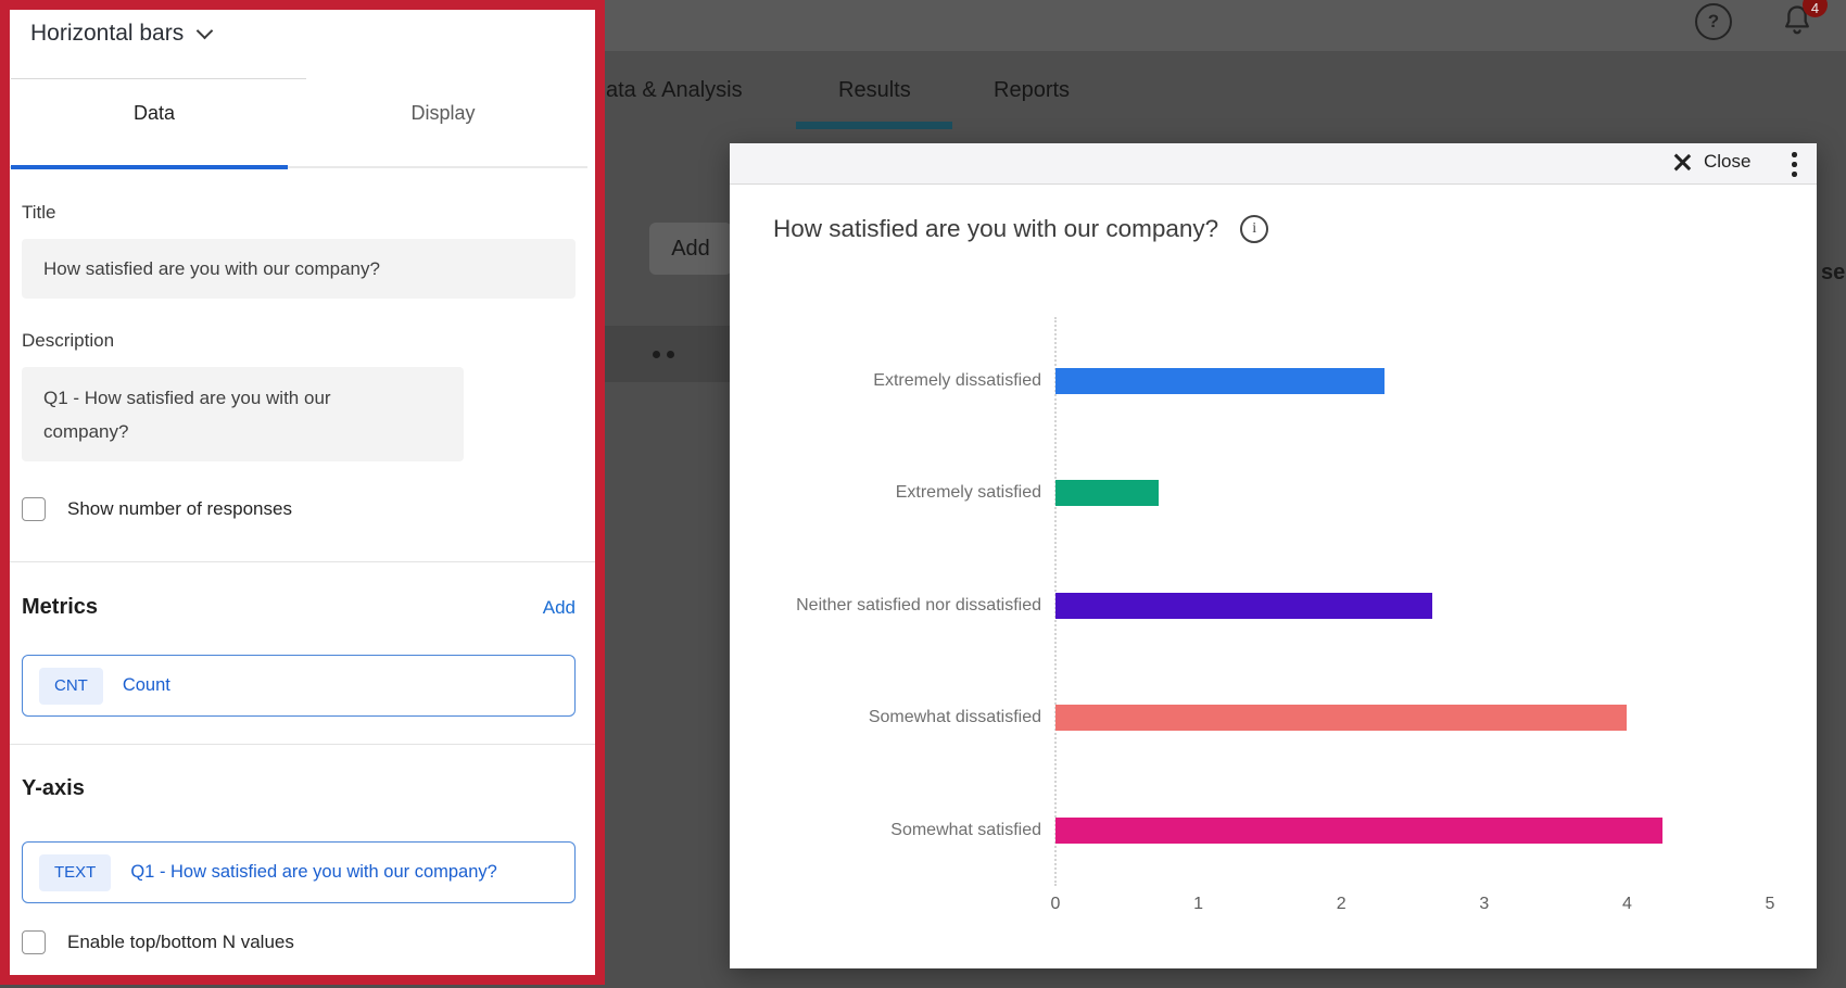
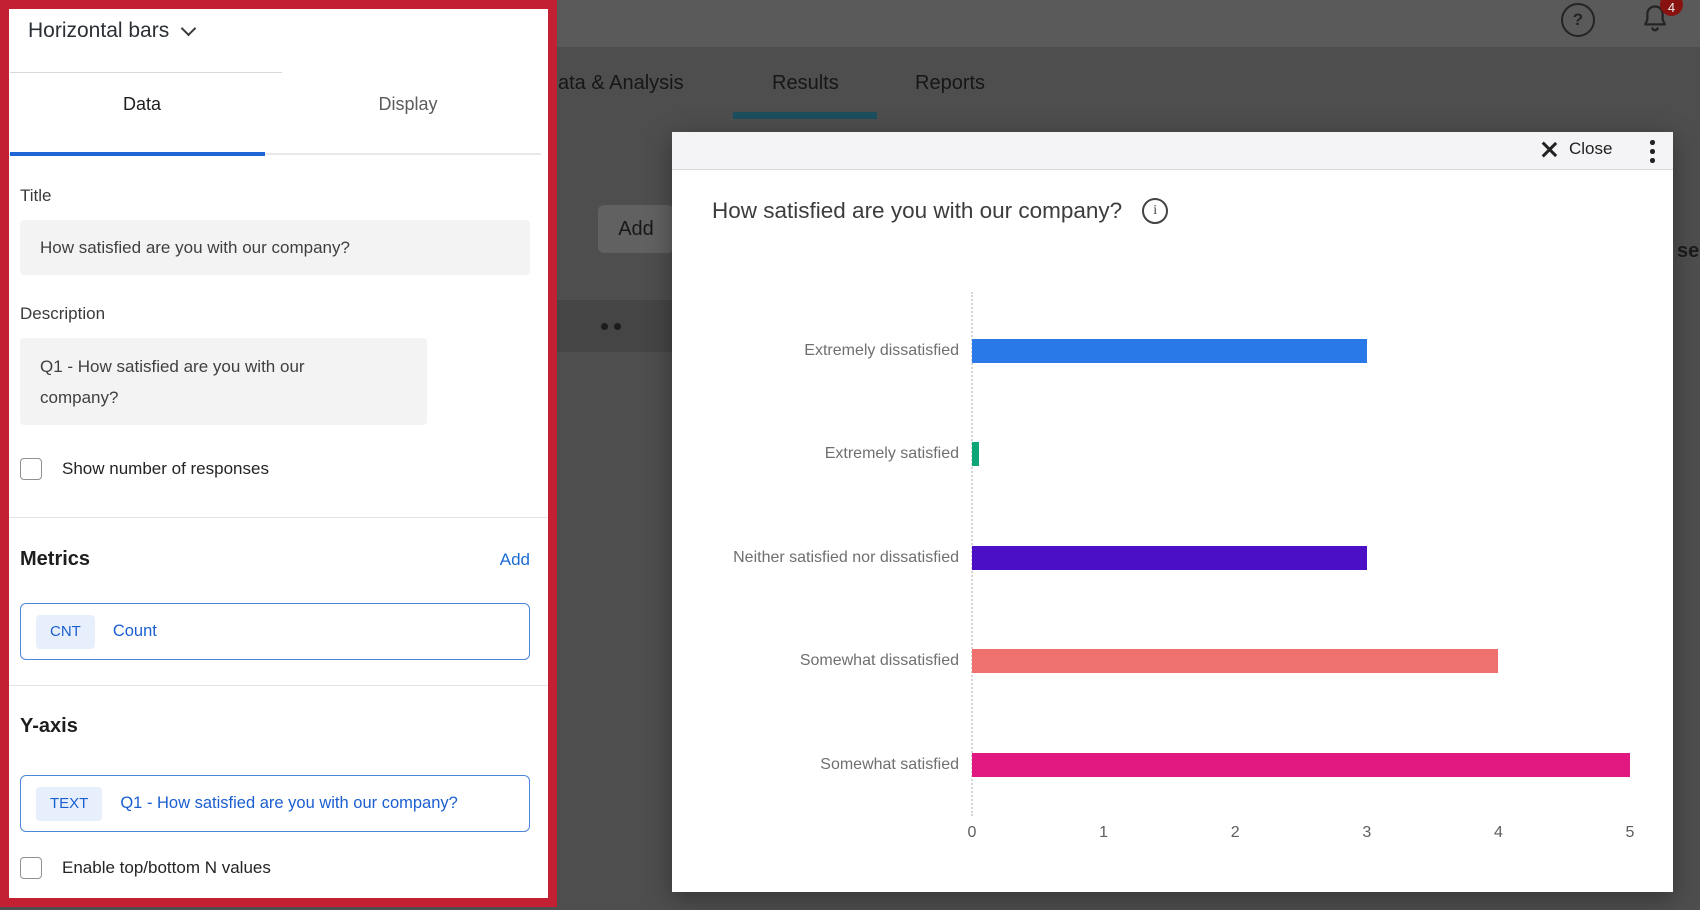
Extremely dissatisfied: 2.30 -> 3.00
Extremely satisfied: 0.72 -> 0.05
Neither satisfied nor dissatisfied: 2.64 -> 3.00
Somewhat satisfied: 4.25 -> 5.00
